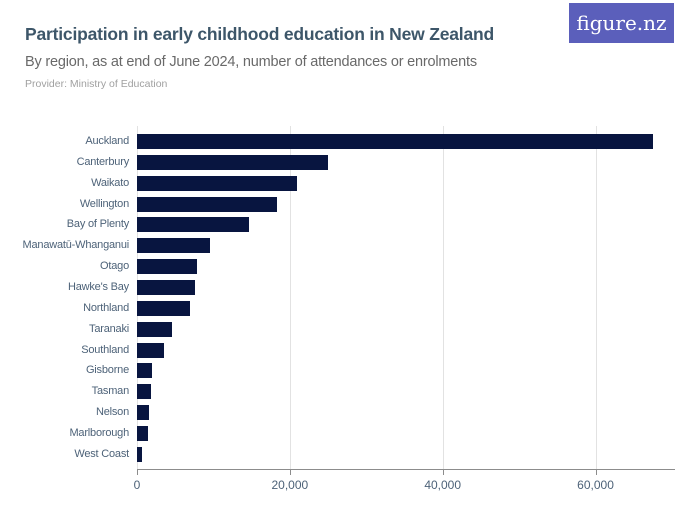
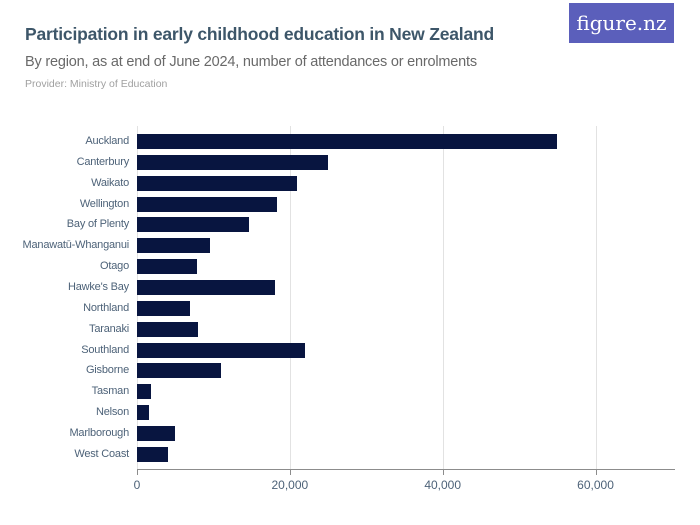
Auckland: 68000 -> 55000
Hawke's Bay: 8000 -> 18000
Taranaki: 5000 -> 8000
Southland: 4000 -> 22000
Gisborne: 2000 -> 11000
Marlborough: 1000 -> 5000
West Coast: 1000 -> 4000
